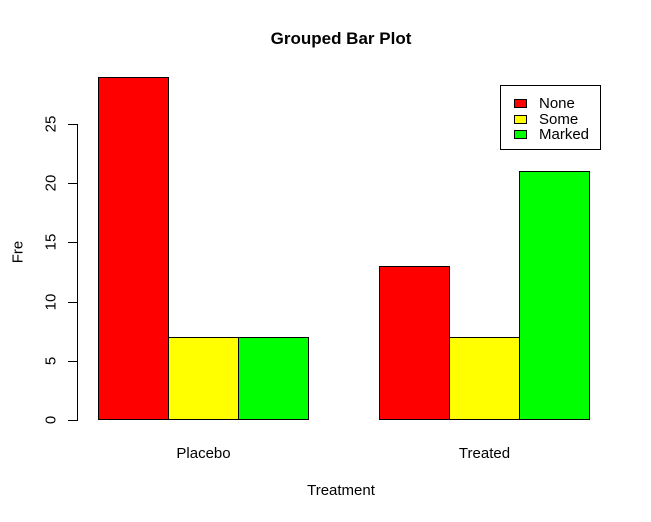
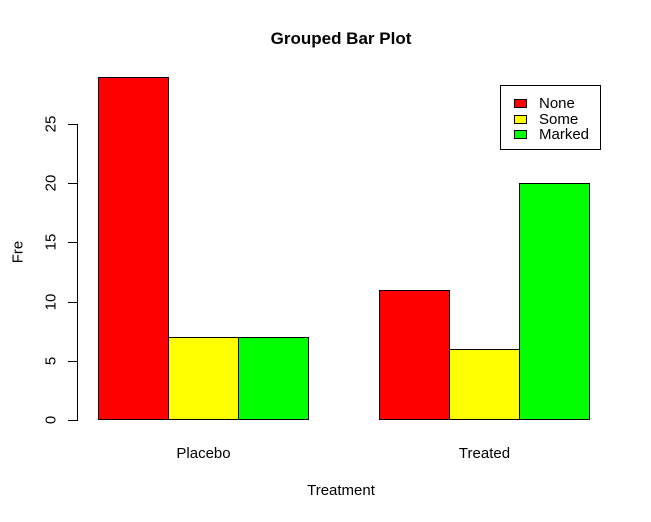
None/Treated: 13 -> 11
Some/Treated: 7 -> 6
Marked/Treated: 21 -> 20
